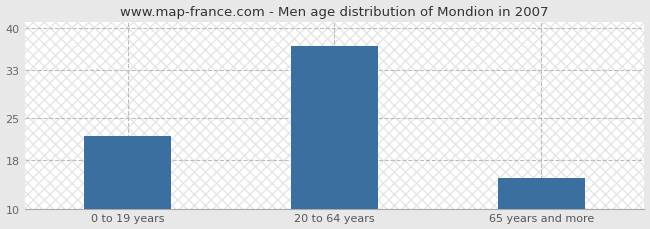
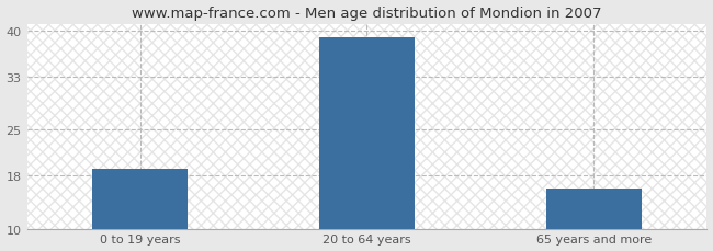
0 to 19 years: 22 -> 19
20 to 64 years: 37 -> 39
65 years and more: 15 -> 16
